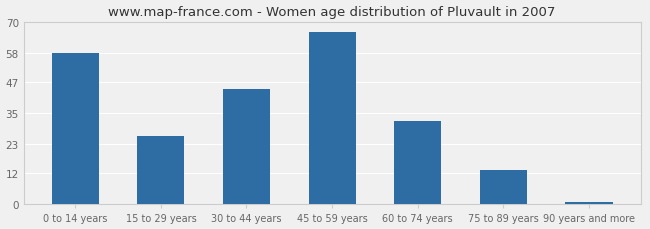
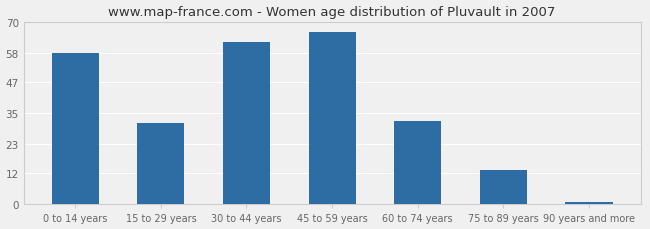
15 to 29 years: 26 -> 31
30 to 44 years: 44 -> 62
